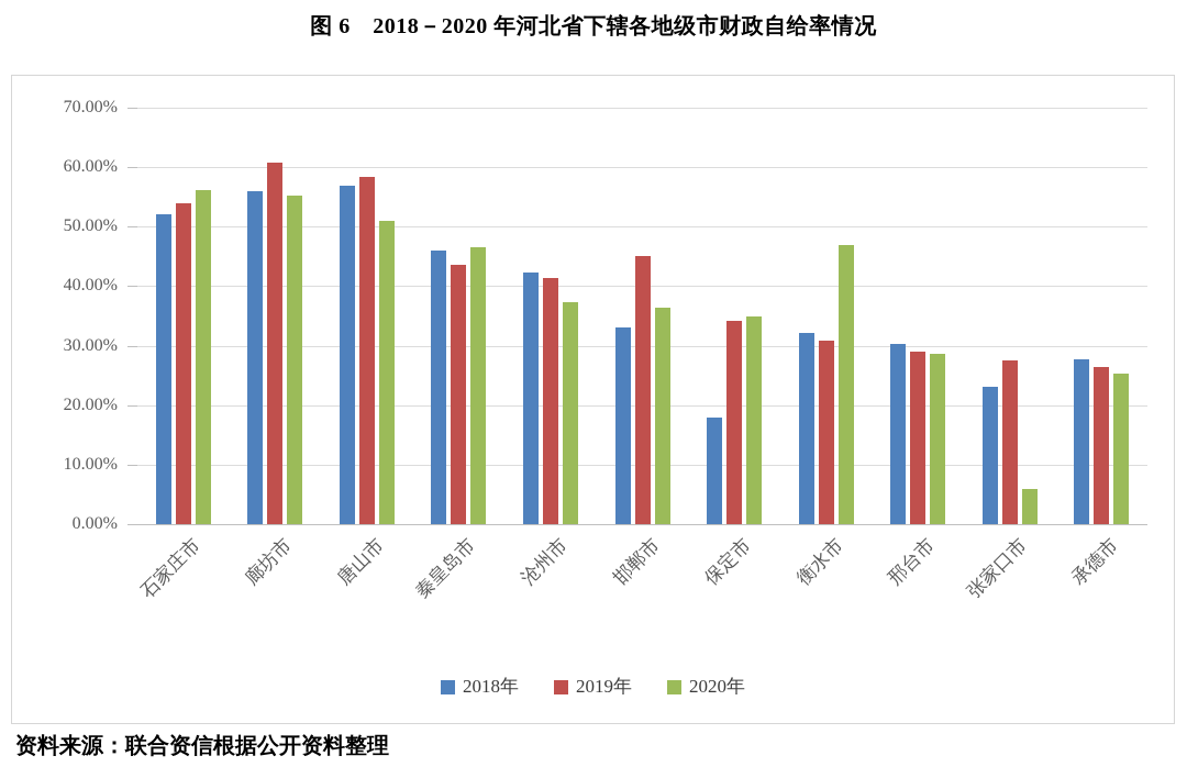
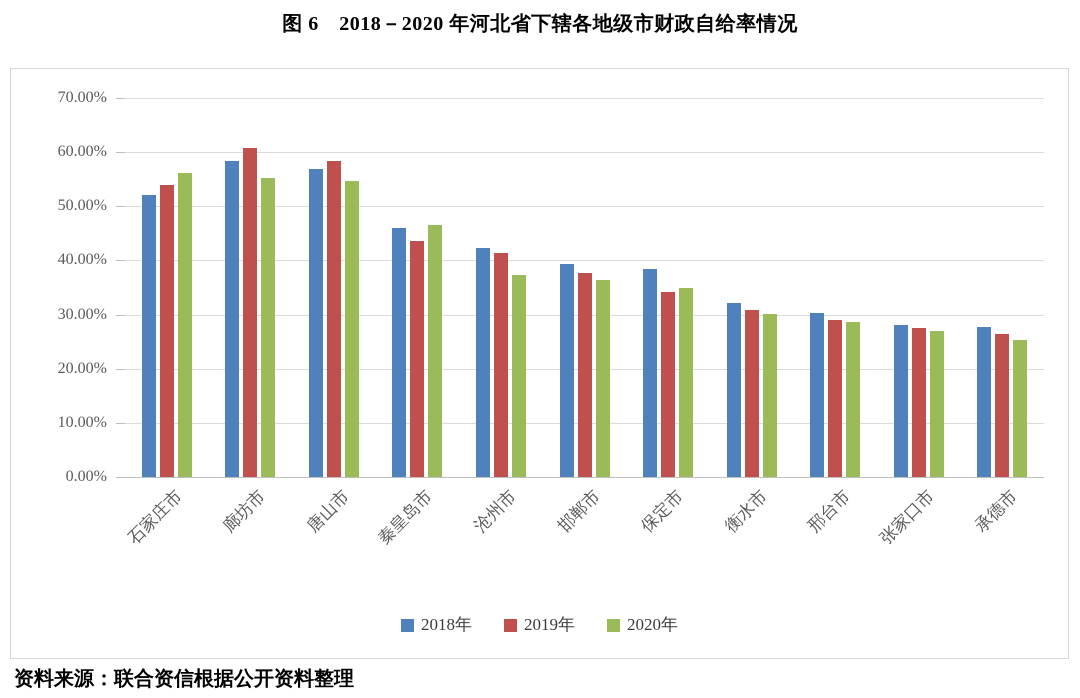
2018年/廊坊市: 56% -> 58%
2020年/唐山市: 51% -> 55%
2018年/邯郸市: 33% -> 39%
2019年/邯郸市: 45% -> 38%
2018年/保定市: 18% -> 38%
2020年/衡水市: 47% -> 30%
2018年/张家口市: 23% -> 28%
2020年/张家口市: 6% -> 27%
